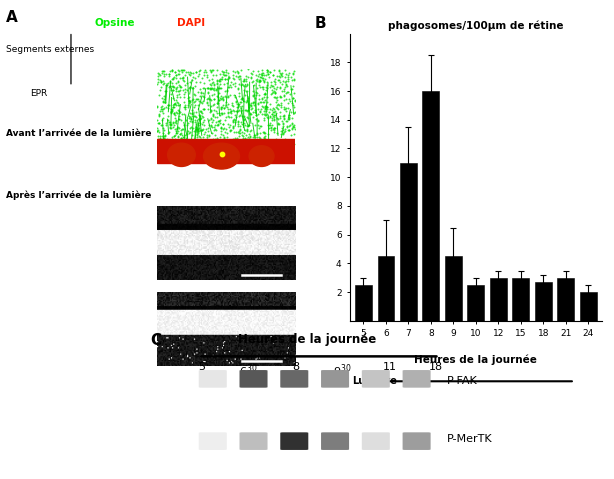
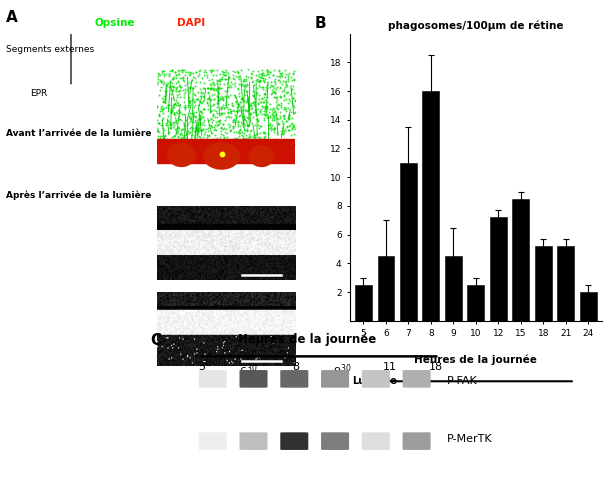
phagosomes/100μm de rétine/12: 3.0 -> 7.2
phagosomes/100μm de rétine/15: 3.0 -> 8.5
phagosomes/100μm de rétine/18: 2.7 -> 5.2
phagosomes/100μm de rétine/21: 3.0 -> 5.2
